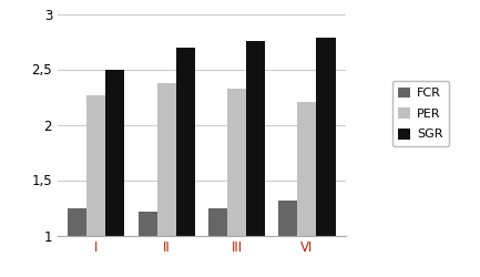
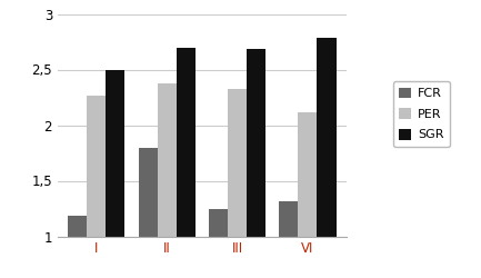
FCR/I: 1,25 -> 1,19
FCR/II: 1,22 -> 1,80
SGR/III: 2,76 -> 2,69
PER/VI: 2,21 -> 2,12
